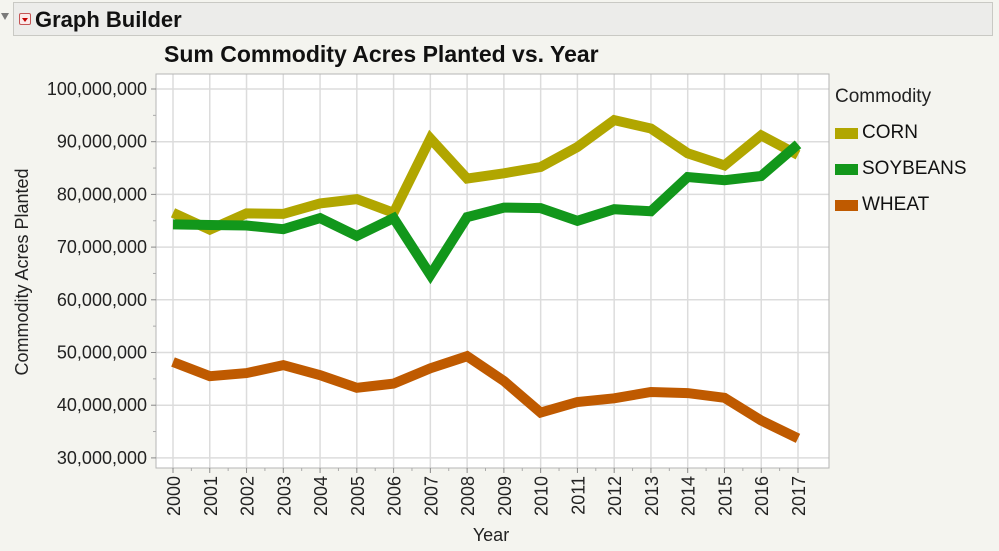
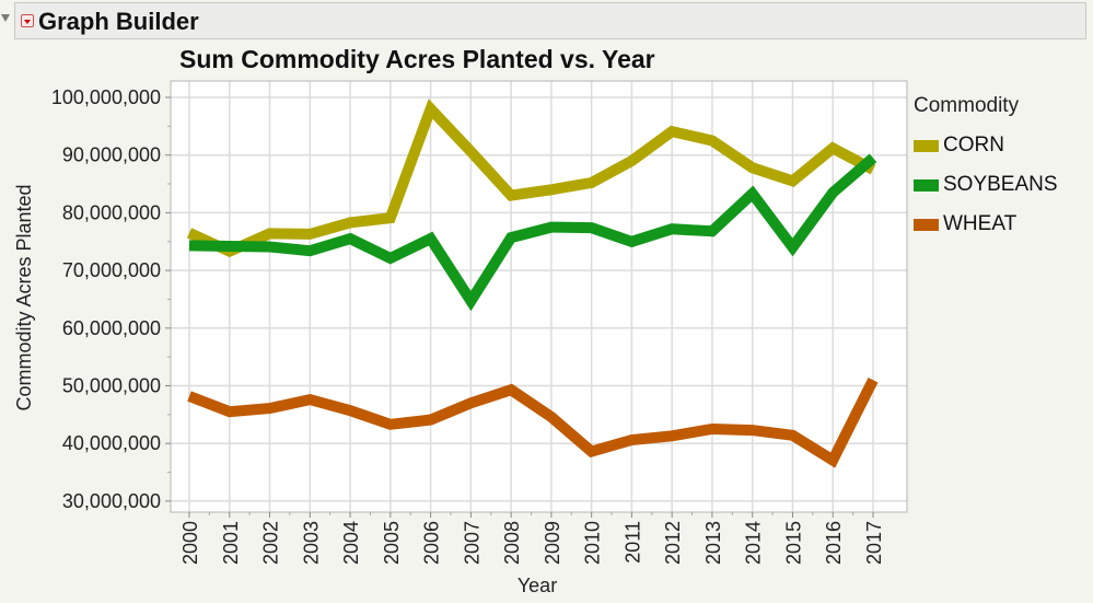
CORN/2006: 76000000 -> 98000000
SOYBEANS/2015: 83000000 -> 74000000
WHEAT/2017: 34000000 -> 51000000
